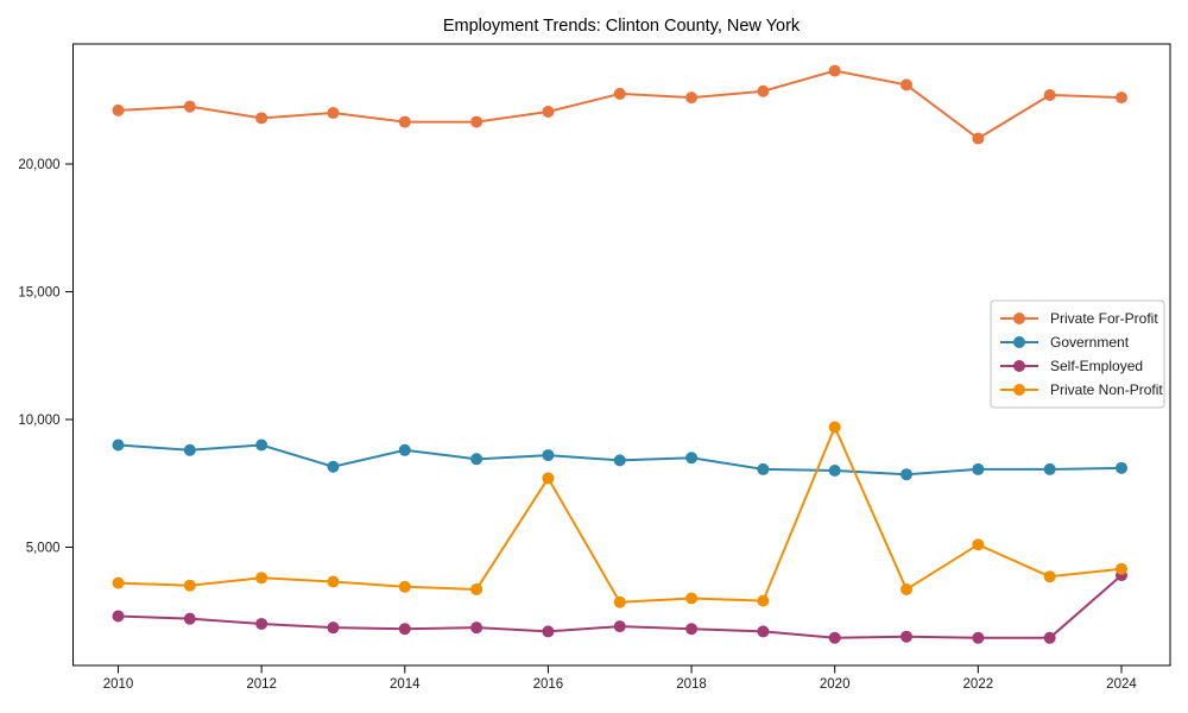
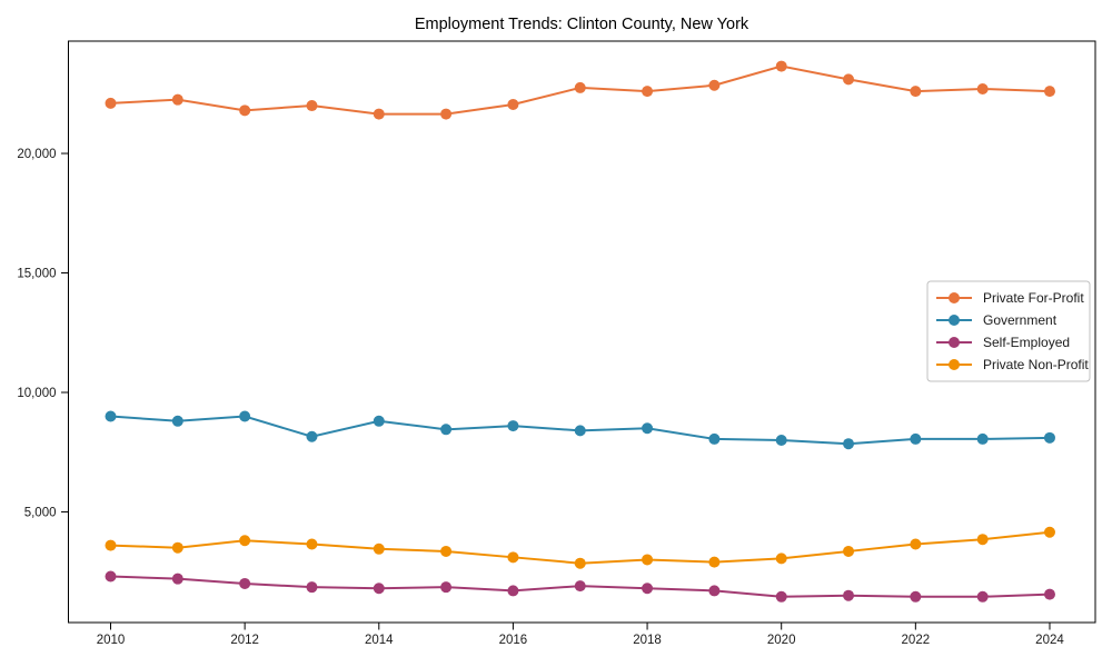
Private Non-Profit/2016: 7700 -> 3100
Private Non-Profit/2020: 9700 -> 3000
Private For-Profit/2022: 21000 -> 22600
Private Non-Profit/2022: 5100 -> 3600
Self-Employed/2024: 3900 -> 1600
